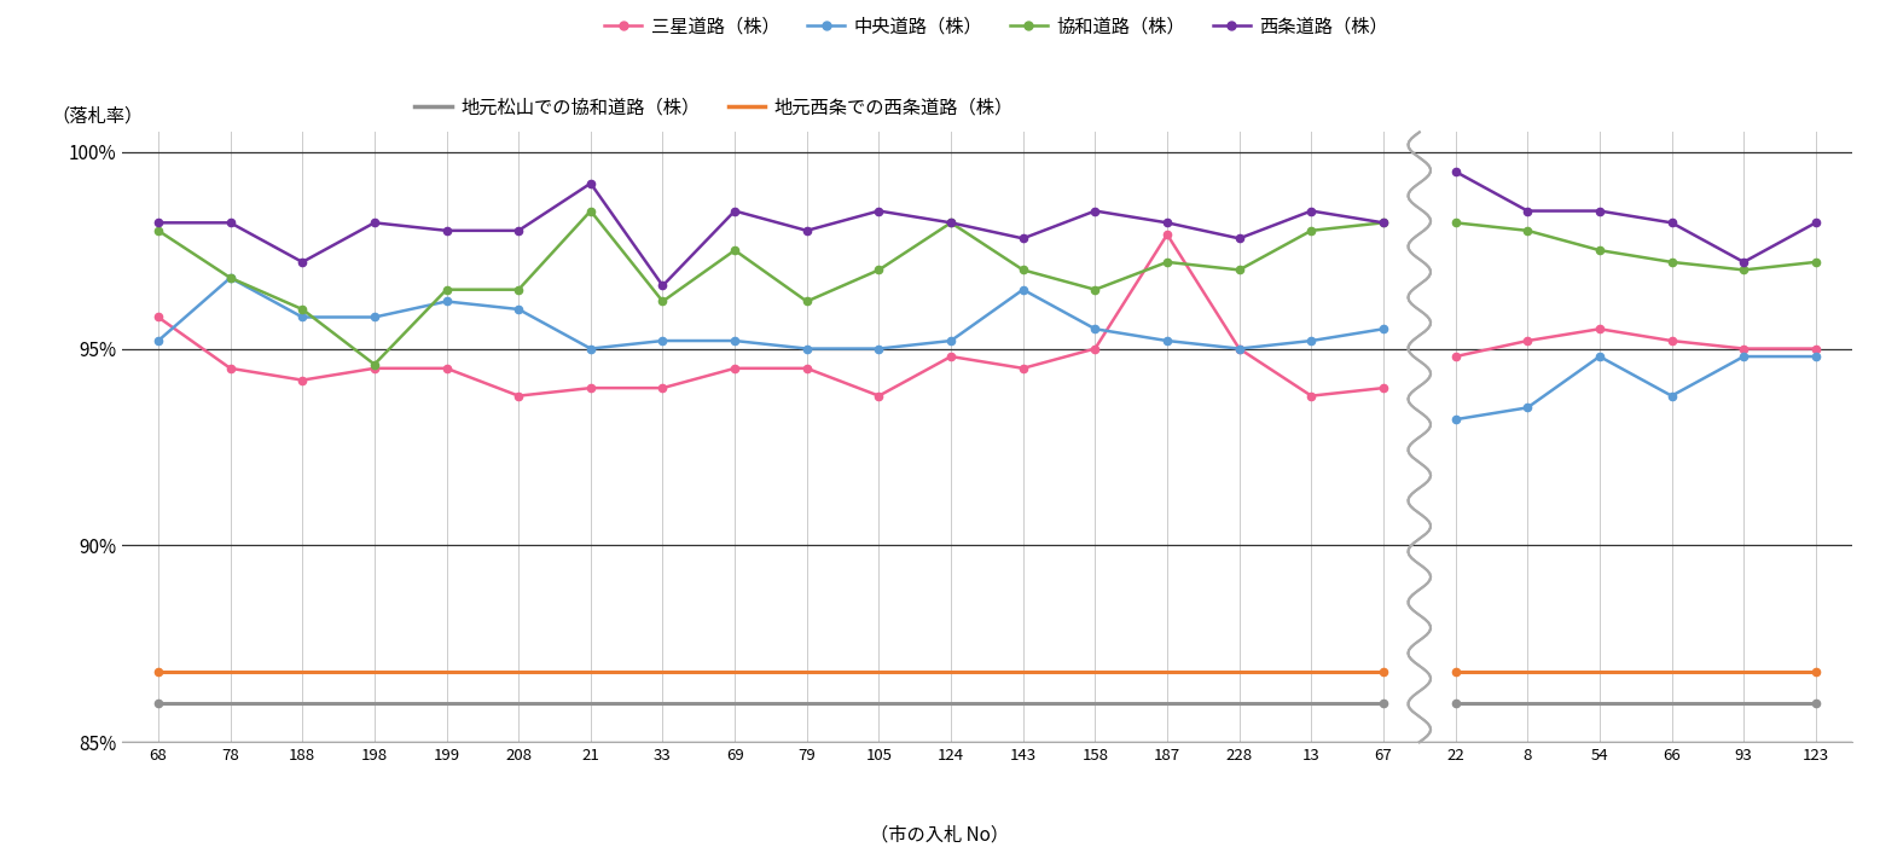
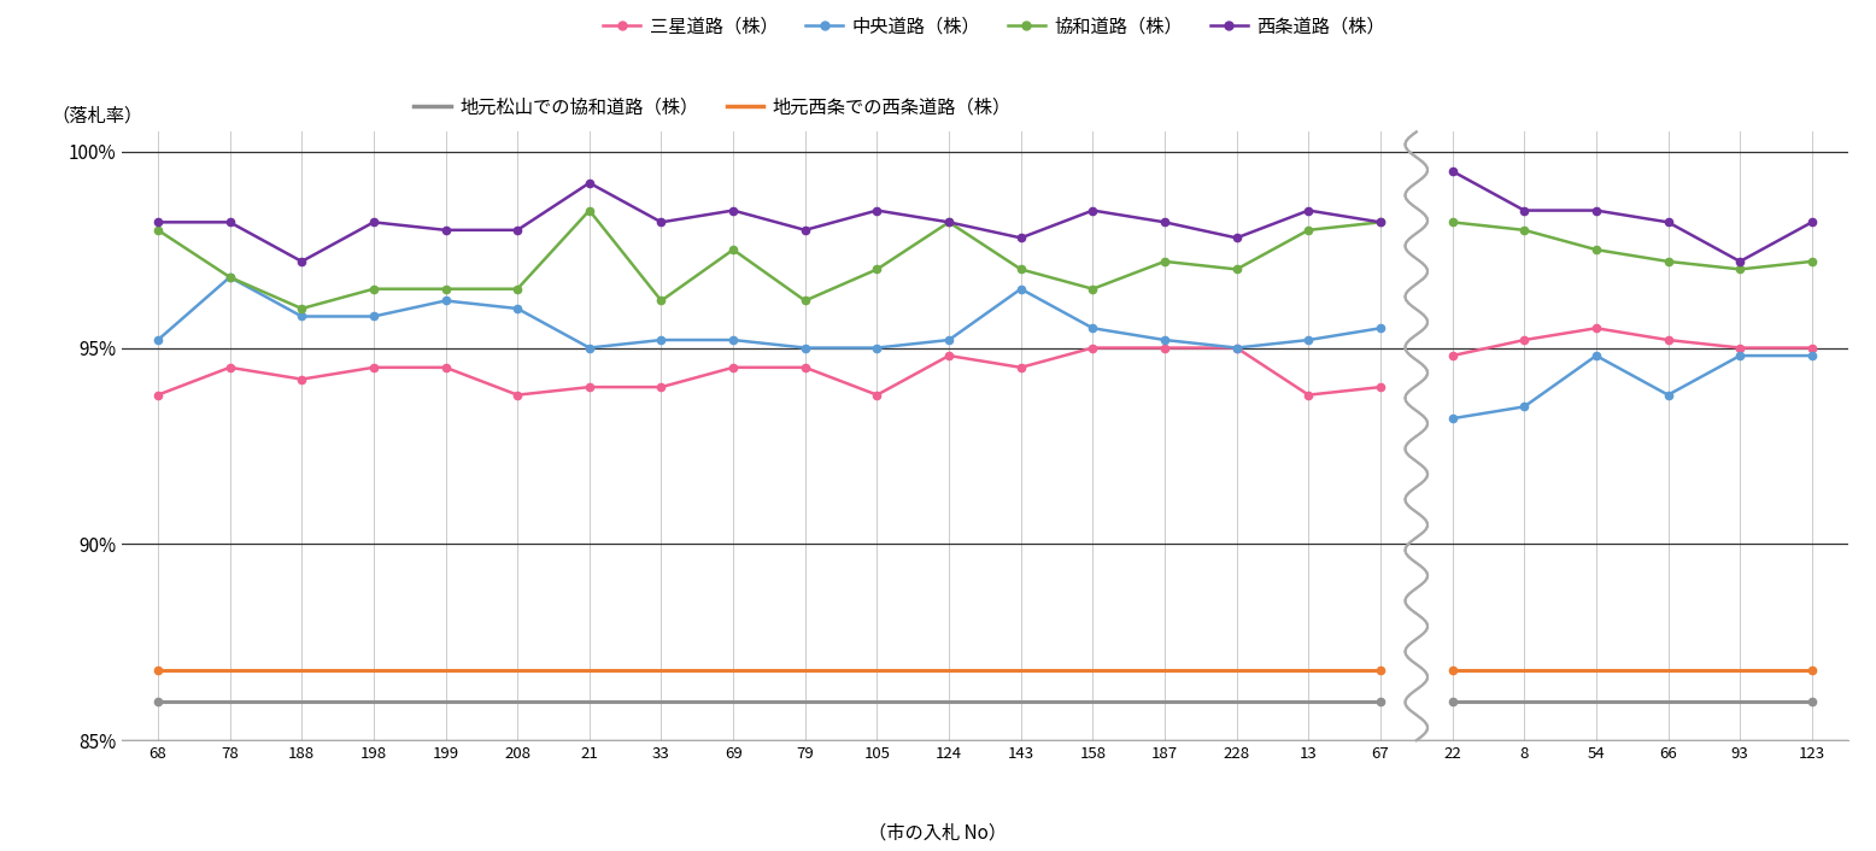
三星道路（株）/68: 95.8% -> 93.8%
協和道路（株）/198: 94.6% -> 96.5%
西条道路（株）/33: 96.6% -> 98.2%
三星道路（株）/187: 97.9% -> 95.0%
